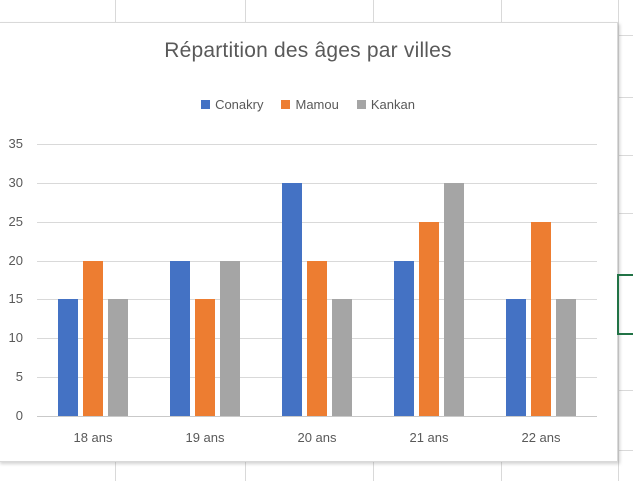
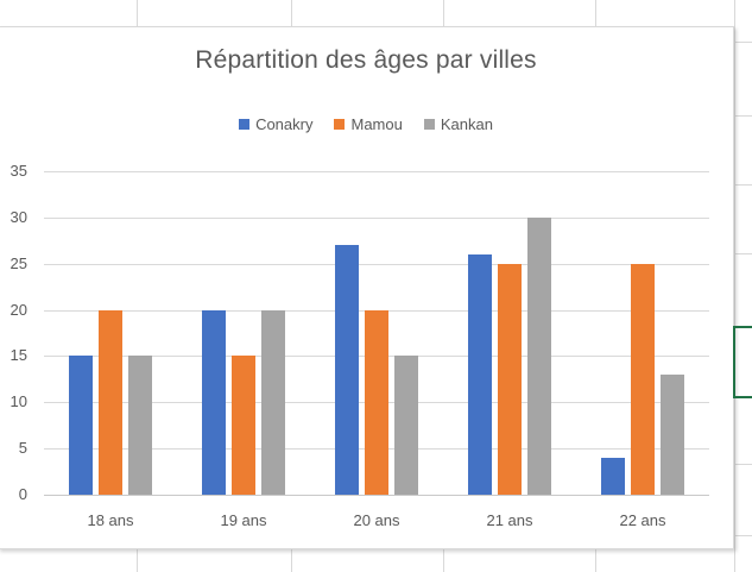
Conakry/20 ans: 30 -> 27
Conakry/21 ans: 20 -> 26
Conakry/22 ans: 15 -> 4
Kankan/22 ans: 15 -> 13
